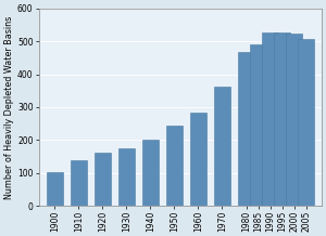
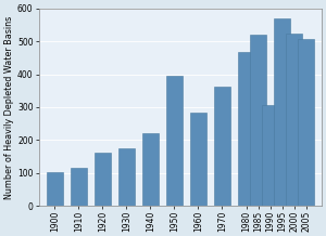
1910: 138 -> 115
1940: 200 -> 220
1950: 243 -> 395
1985: 491 -> 520
1990: 525 -> 305
1995: 528 -> 570
